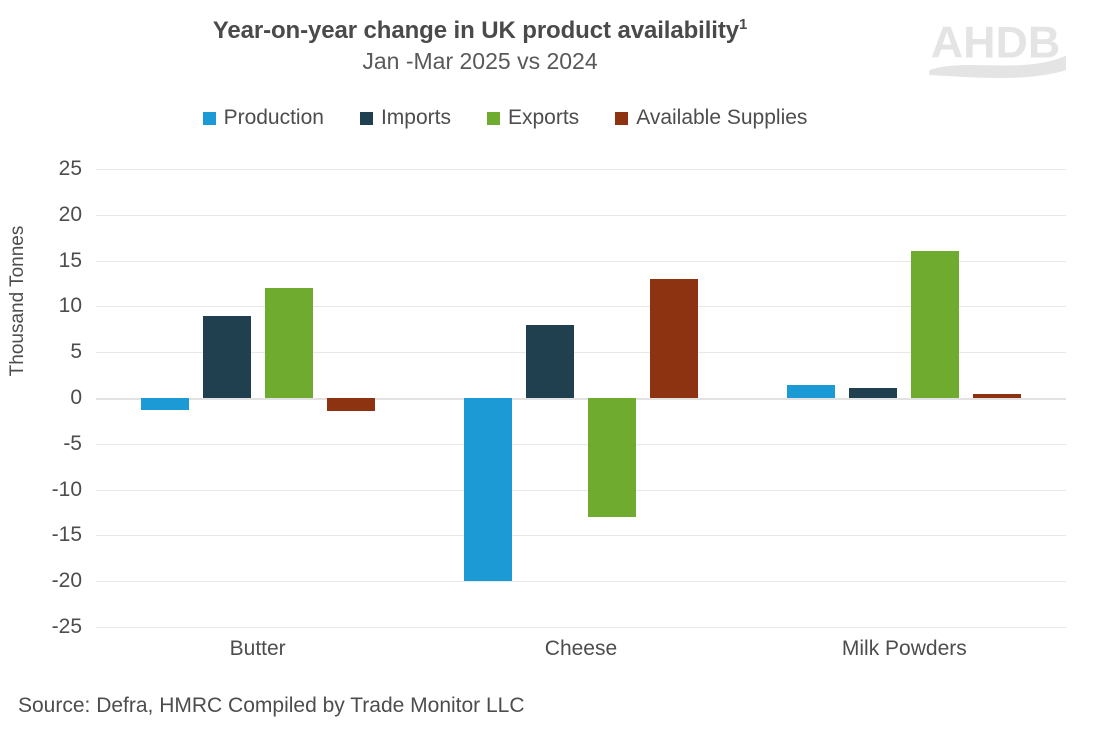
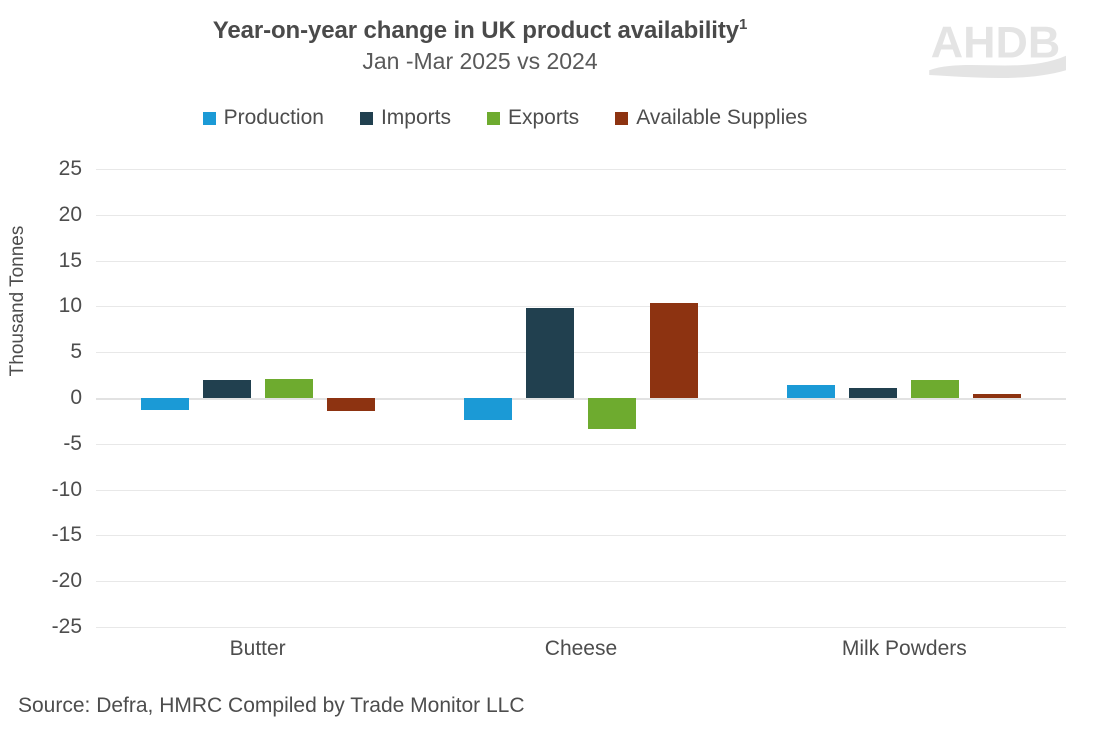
Imports/Butter: 9 -> 2
Exports/Butter: 12 -> 2
Production/Cheese: -20 -> -2
Imports/Cheese: 8 -> 10
Exports/Cheese: -13 -> -3
Available Supplies/Cheese: 13 -> 10
Exports/Milk Powders: 16 -> 2
